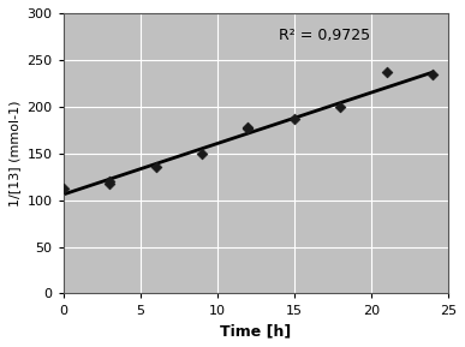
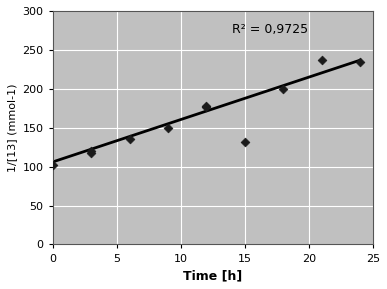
0: 112 -> 102
15: 187 -> 132
